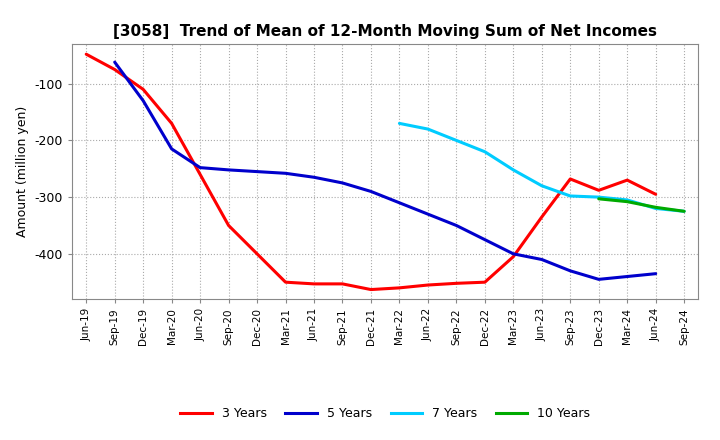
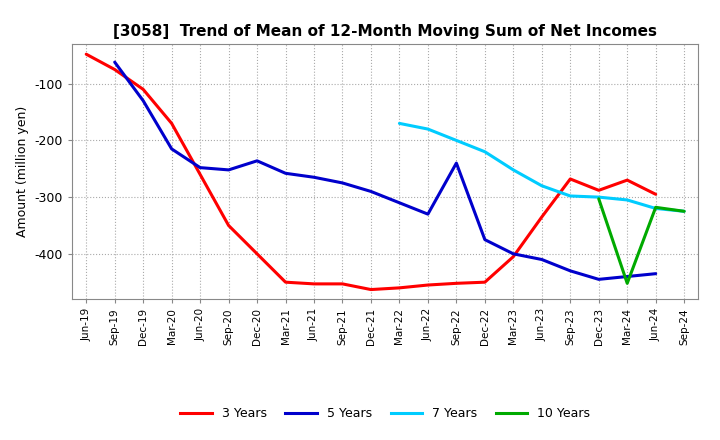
5 Years/Dec-20: -255 -> -236
5 Years/Sep-22: -350 -> -240
10 Years/Mar-24: -308 -> -452
